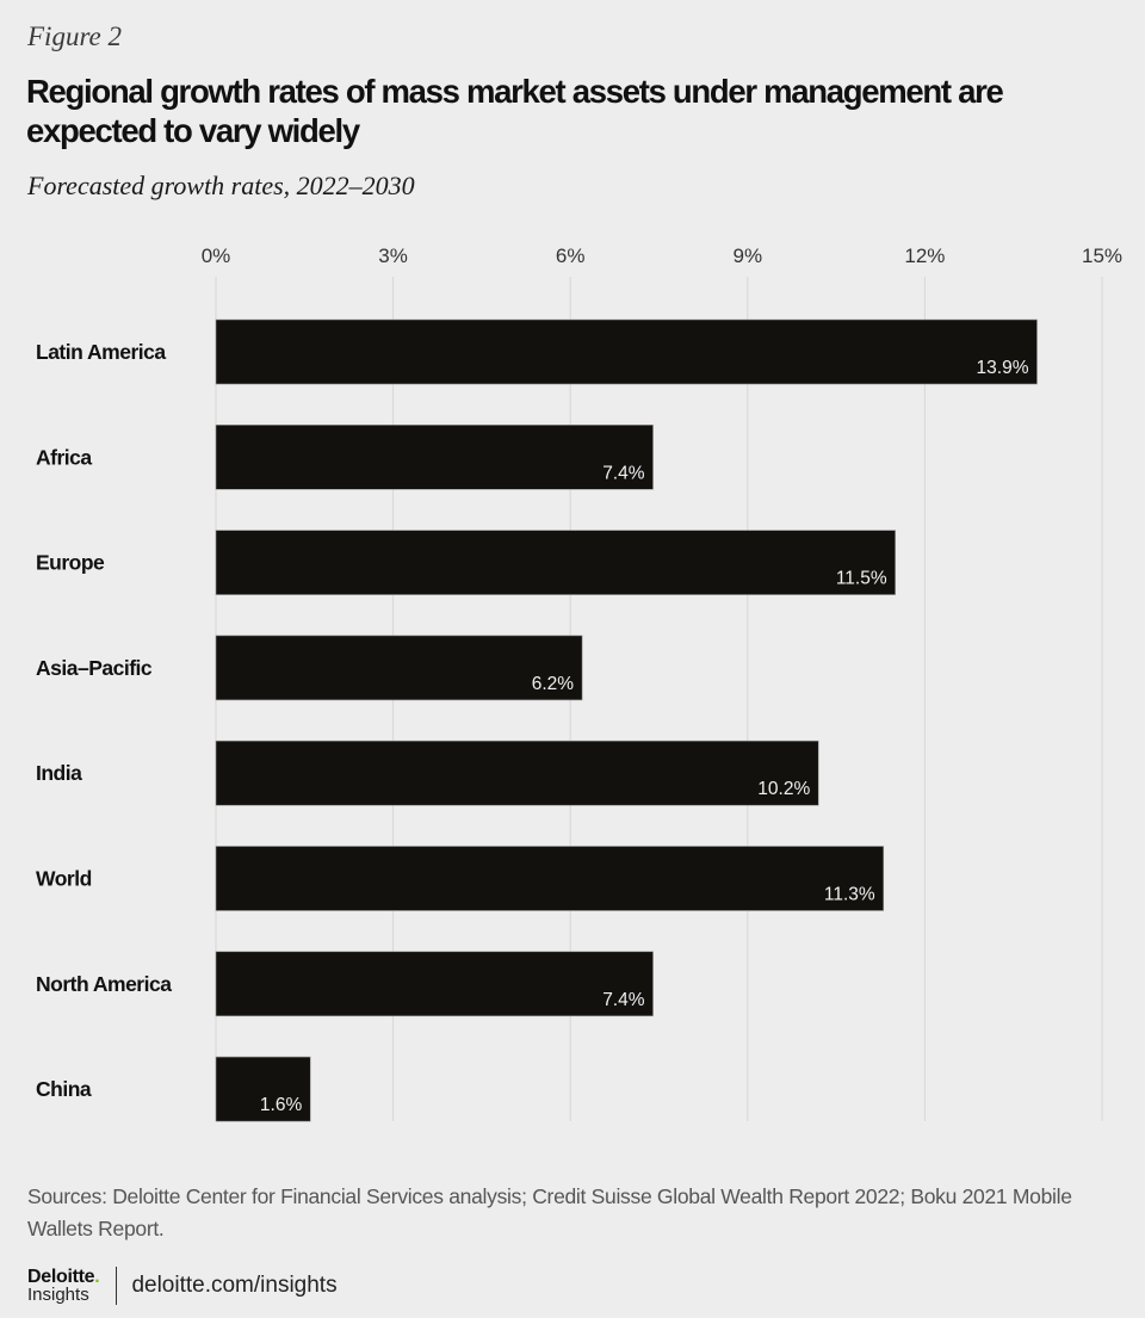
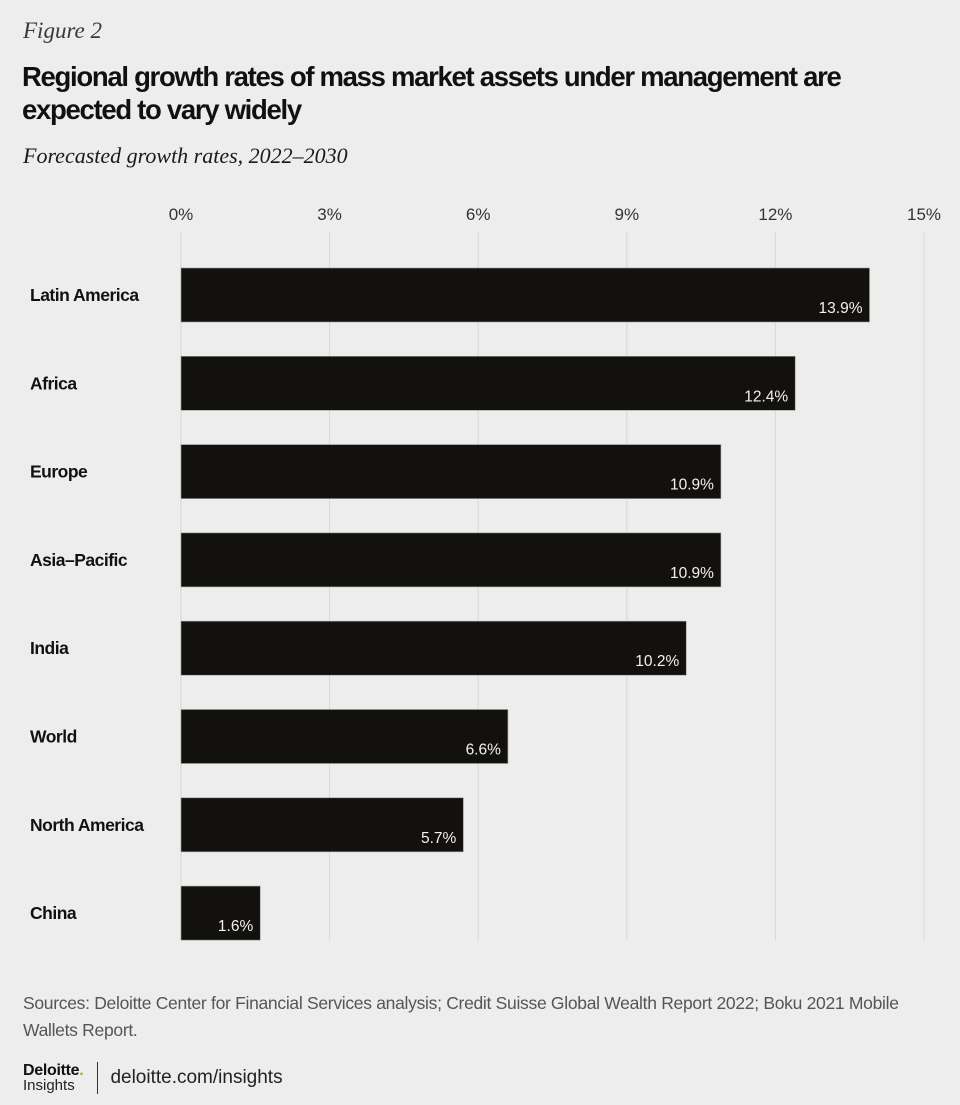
Africa: 7.4% -> 12.4%
Europe: 11.5% -> 10.9%
Asia–Pacific: 6.2% -> 10.9%
World: 11.3% -> 6.6%
North America: 7.4% -> 5.7%
